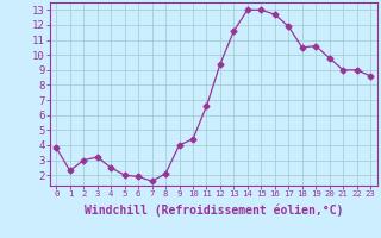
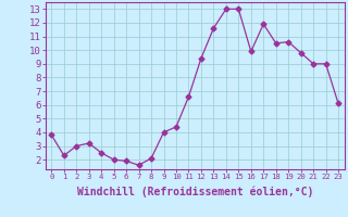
16: 12.7 -> 9.9
23: 8.6 -> 6.1
